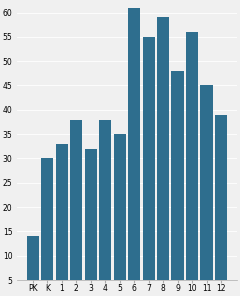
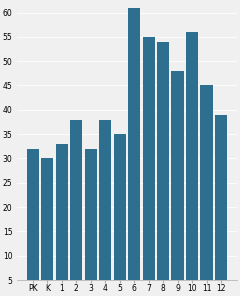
PK: 14 -> 32
8: 59 -> 54
